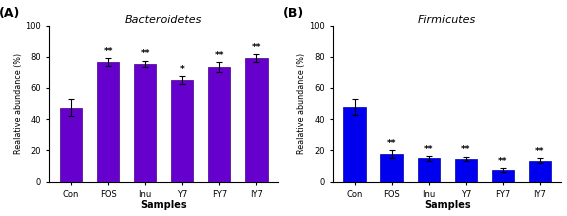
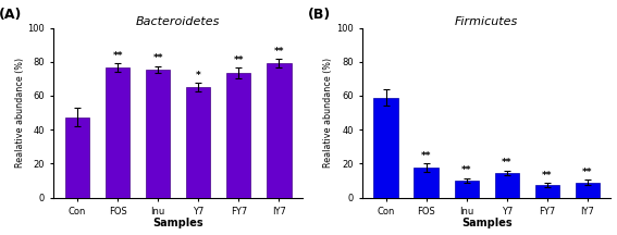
Firmicutes/Con: 48 -> 59
Firmicutes/Inu: 15 -> 10
Firmicutes/IY7: 14 -> 9
